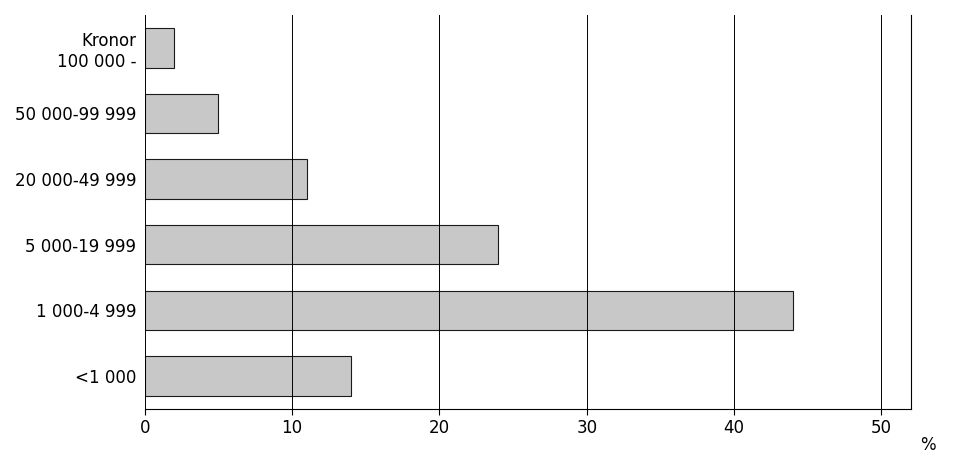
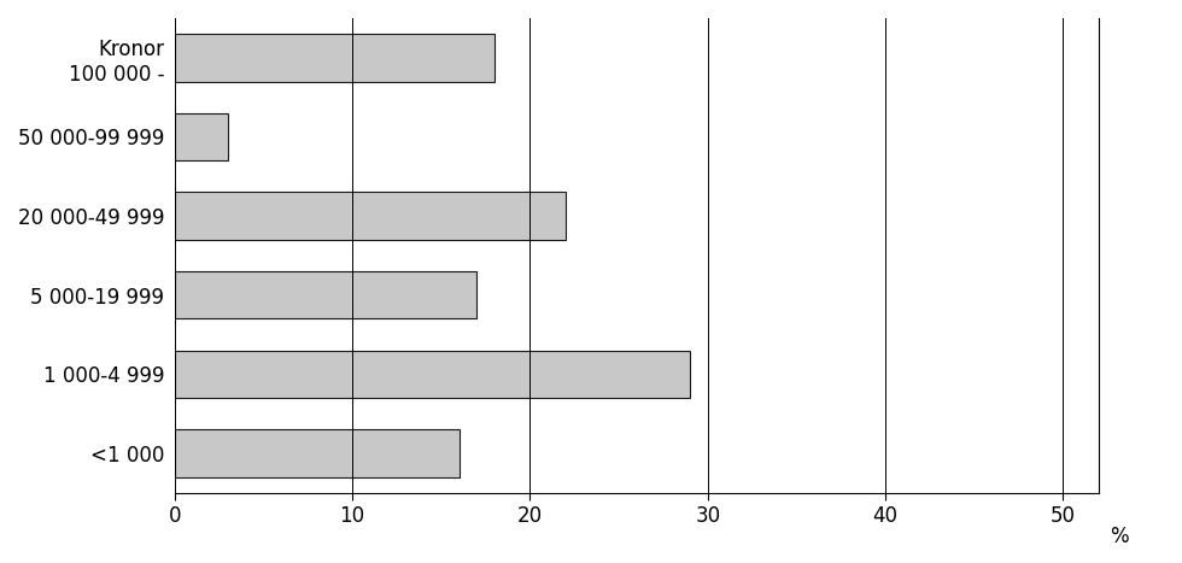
Kronor 100 000 -: 2 -> 18
50 000-99 999: 5 -> 3
20 000-49 999: 11 -> 22
5 000-19 999: 24 -> 17
1 000-4 999: 44 -> 29
<1 000: 14 -> 16
